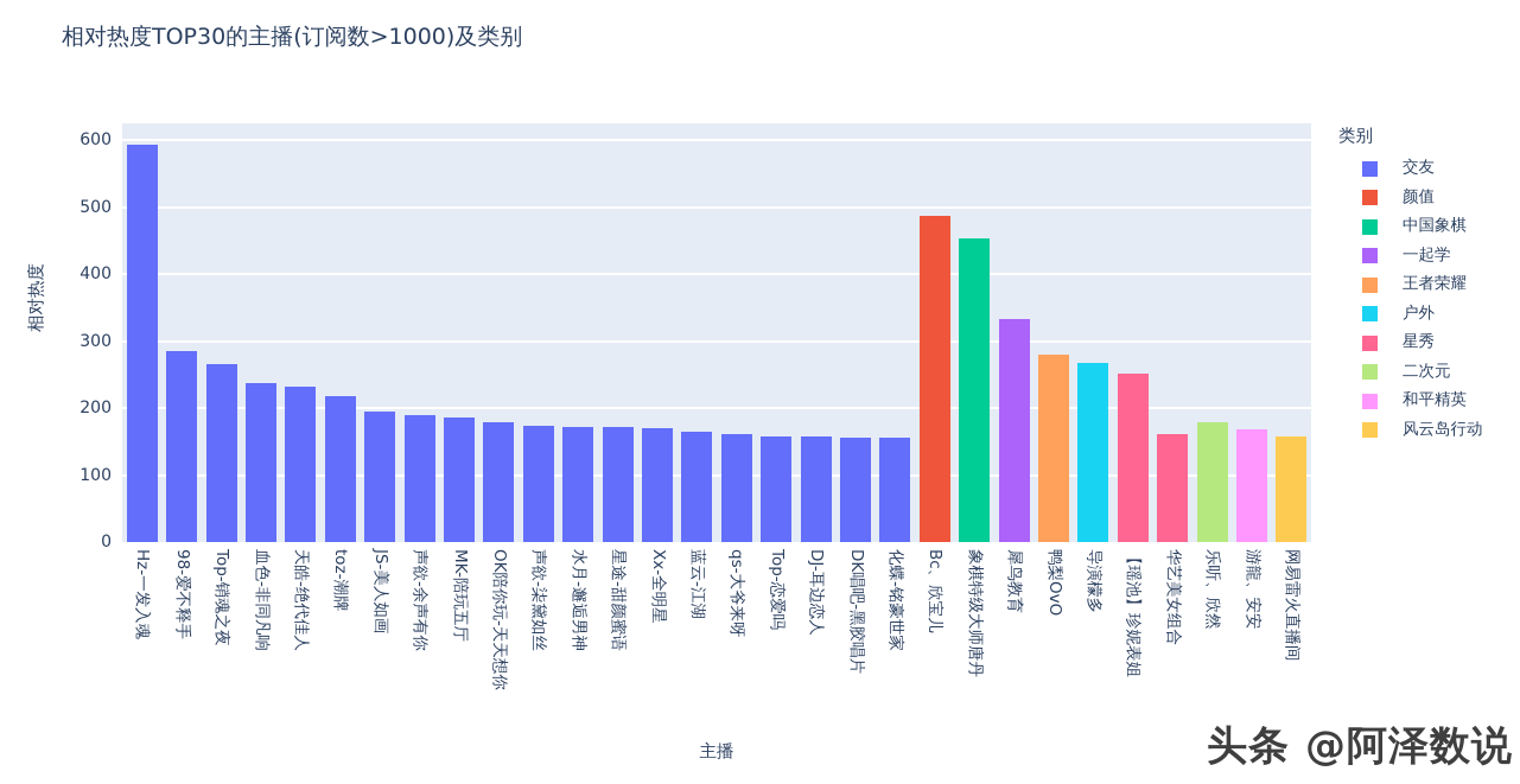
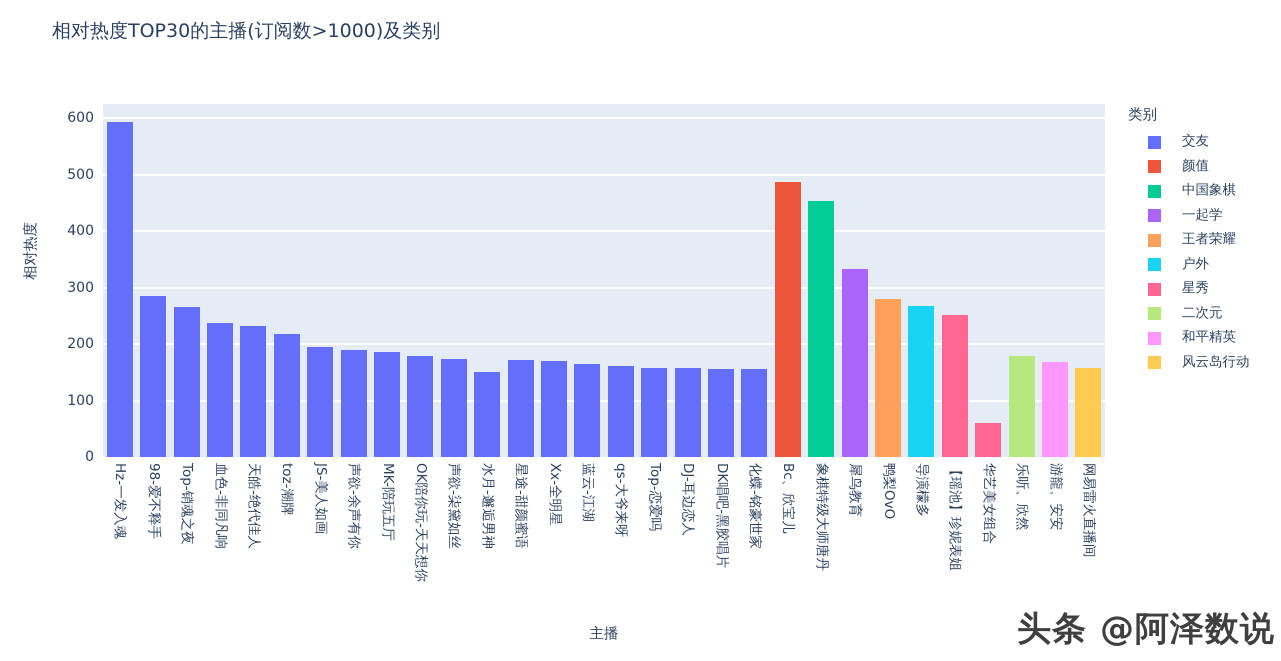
水月-邂逅男神: 170 -> 150
华艺美女组合: 160 -> 60
